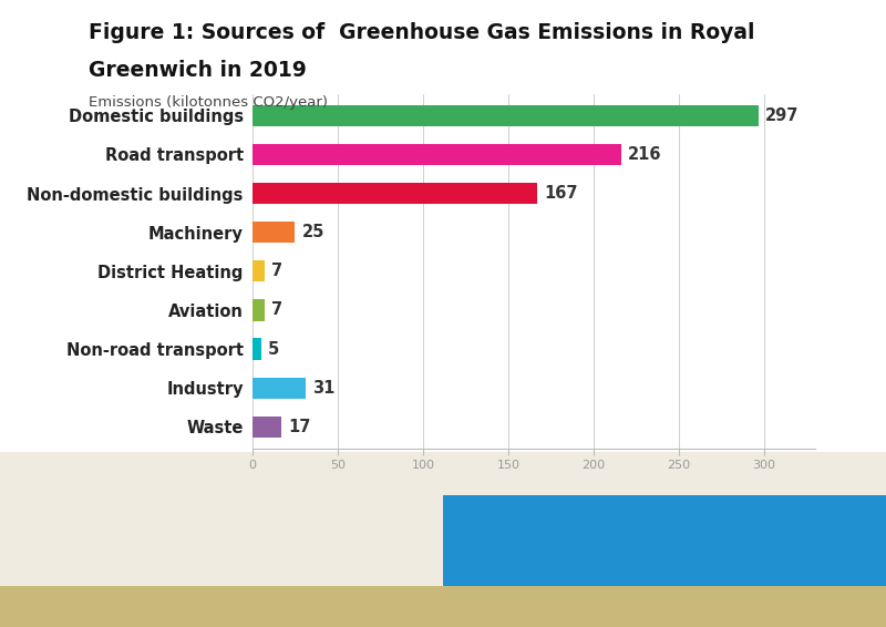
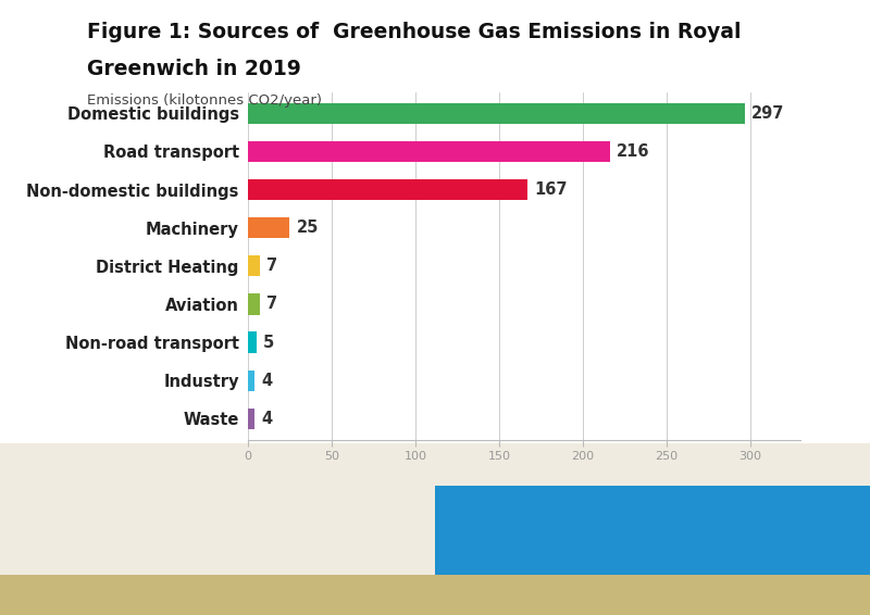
Industry: 31 -> 4
Waste: 17 -> 4
